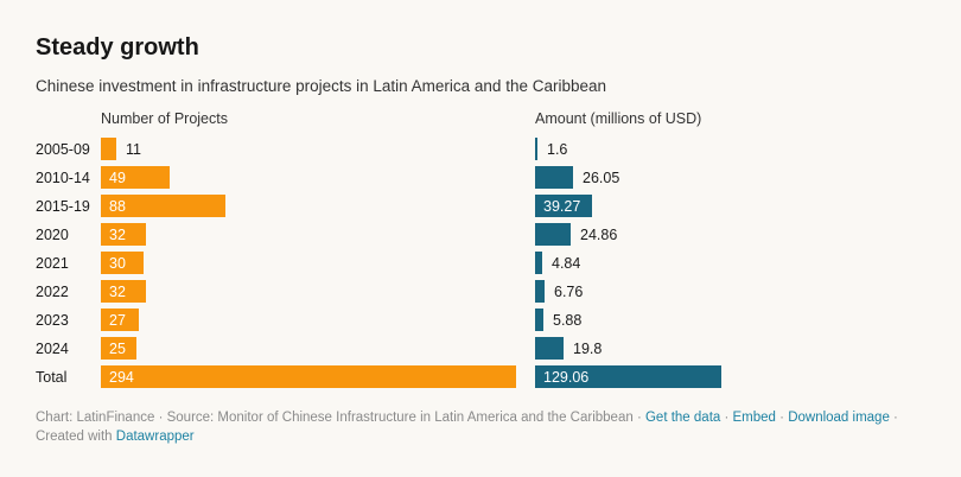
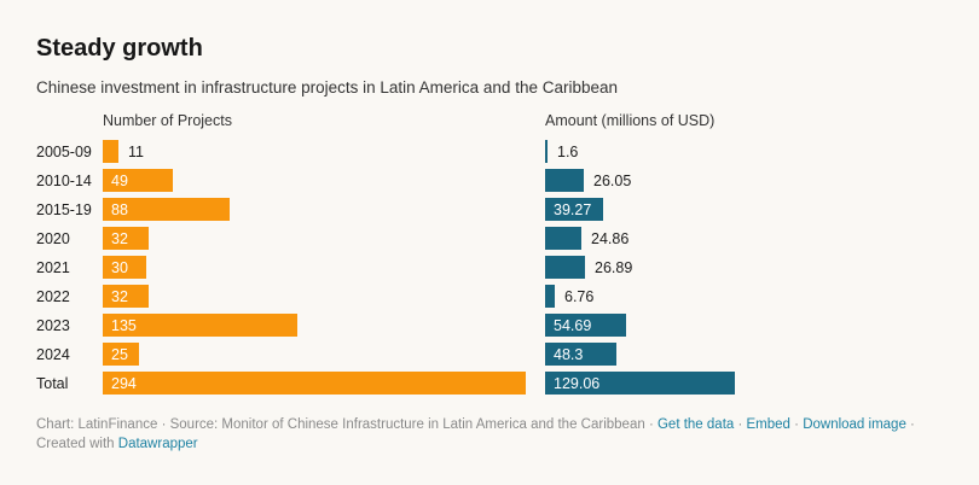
Amount (millions of USD)/2021: 4.84 -> 26.89
Number of Projects/2023: 27 -> 135
Amount (millions of USD)/2023: 5.88 -> 54.69
Amount (millions of USD)/2024: 19.8 -> 48.3
